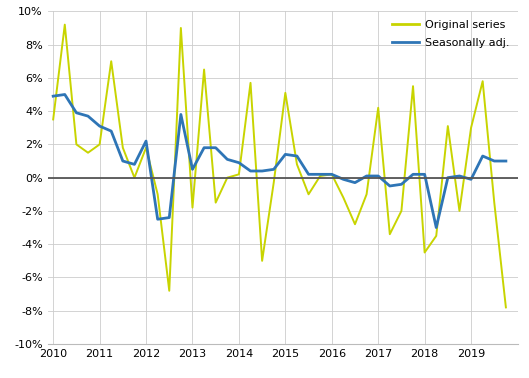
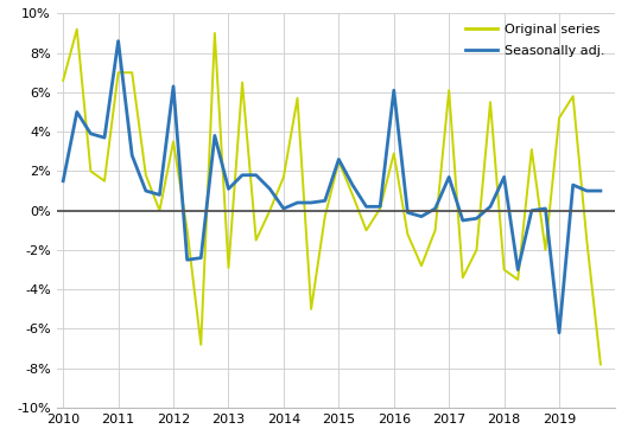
Original series/2010: 3.5% -> 6.6%
Seasonally adj./2010: 4.9% -> 1.5%
Original series/2011: 2.0% -> 7.0%
Seasonally adj./2011: 3.1% -> 8.6%
Original series/2012: 1.8% -> 3.5%
Seasonally adj./2012: 2.2% -> 6.3%
Original series/2013: -1.8% -> -2.9%
Seasonally adj./2013: 0.5% -> 1.1%
Original series/2014: 0.2% -> 1.7%
Seasonally adj./2014: 0.9% -> 0.1%
Original series/2015: 5.1% -> 2.5%
Seasonally adj./2015: 1.4% -> 2.6%
Original series/2016: 0.2% -> 2.9%
Seasonally adj./2016: 0.2% -> 6.1%
Original series/2017: 4.2% -> 6.1%
Seasonally adj./2017: 0.1% -> 1.7%
Original series/2018: -4.5% -> -3.0%
Seasonally adj./2018: 0.2% -> 1.7%
Original series/2019: 3.0% -> 4.7%
Seasonally adj./2019: -0.1% -> -6.2%
